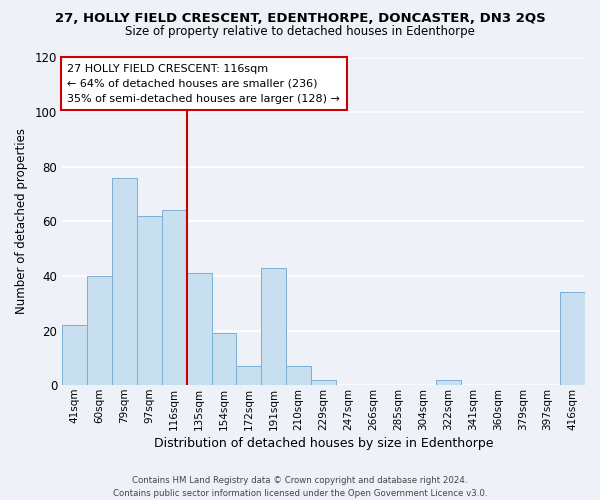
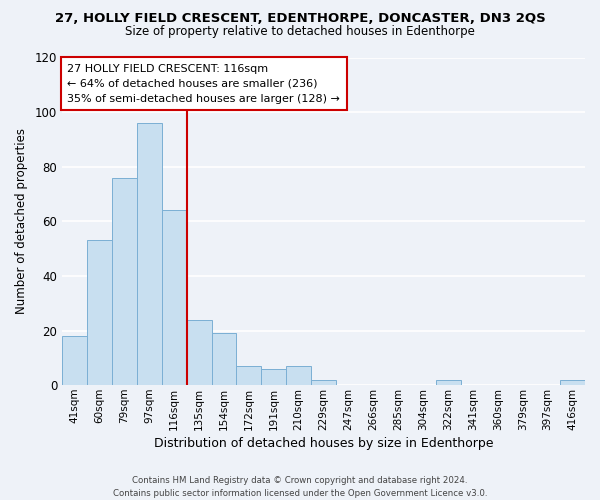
41sqm: 22 -> 18
60sqm: 40 -> 53
97sqm: 62 -> 96
135sqm: 41 -> 24
191sqm: 43 -> 6
416sqm: 34 -> 2
